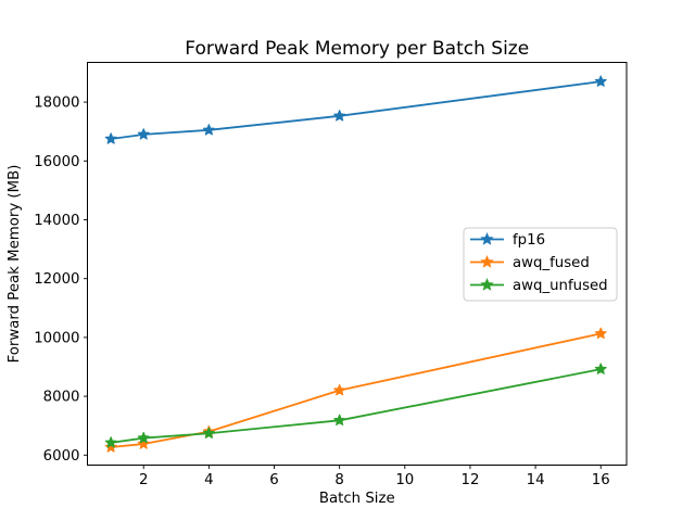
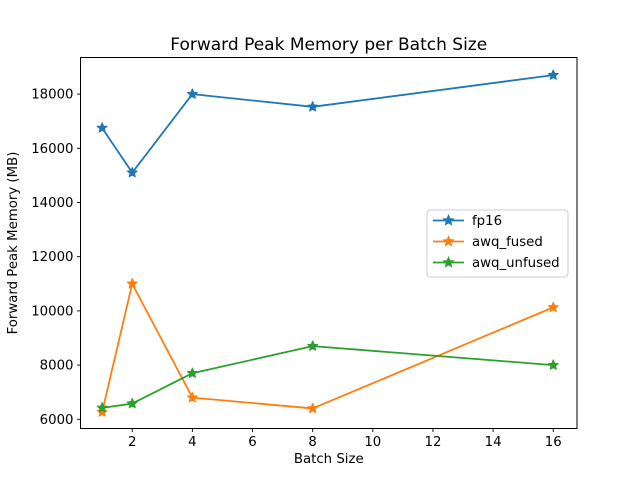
fp16/2: 16900 -> 15100
awq_fused/2: 6400 -> 11000
fp16/4: 17000 -> 18000
awq_unfused/4: 6700 -> 7700
awq_fused/8: 8200 -> 6400
awq_unfused/8: 7200 -> 8700
awq_unfused/16: 8900 -> 8000
